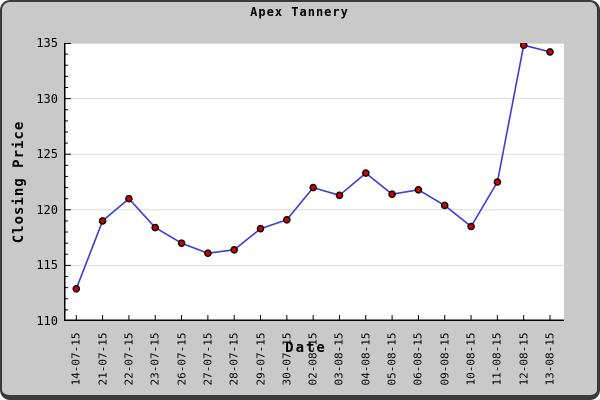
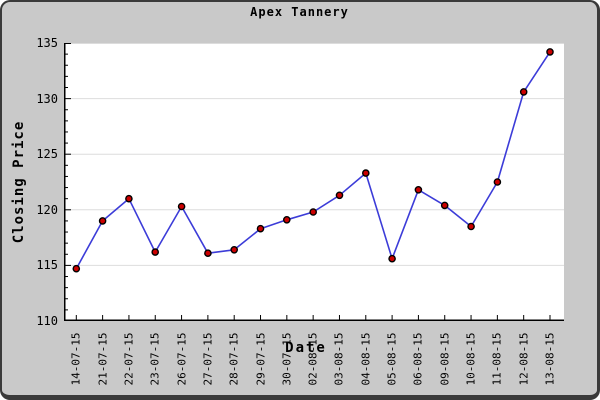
14-07-15: 112.9 -> 114.7
23-07-15: 118.4 -> 116.2
26-07-15: 117.0 -> 120.3
02-08-15: 122.0 -> 119.8
05-08-15: 121.4 -> 115.6
12-08-15: 134.8 -> 130.6
